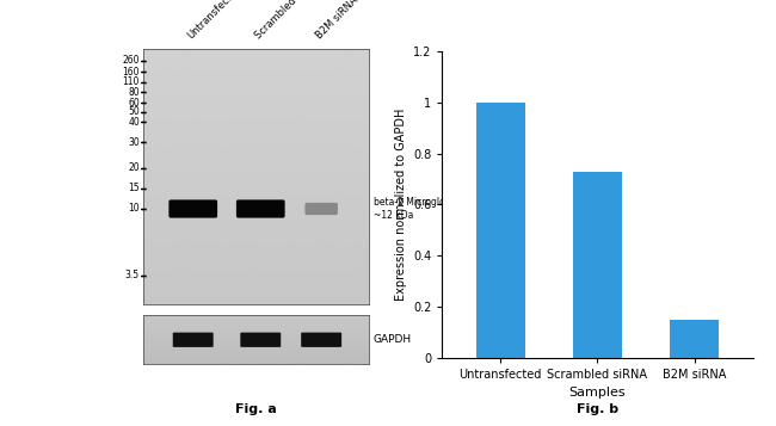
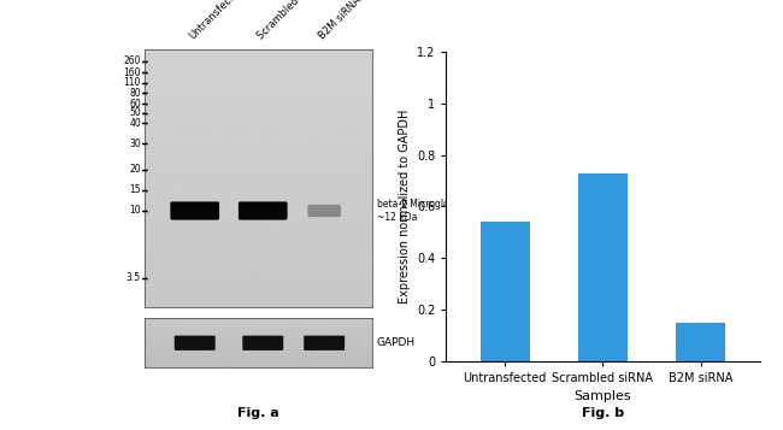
Untransfected: 1.00 -> 0.54
